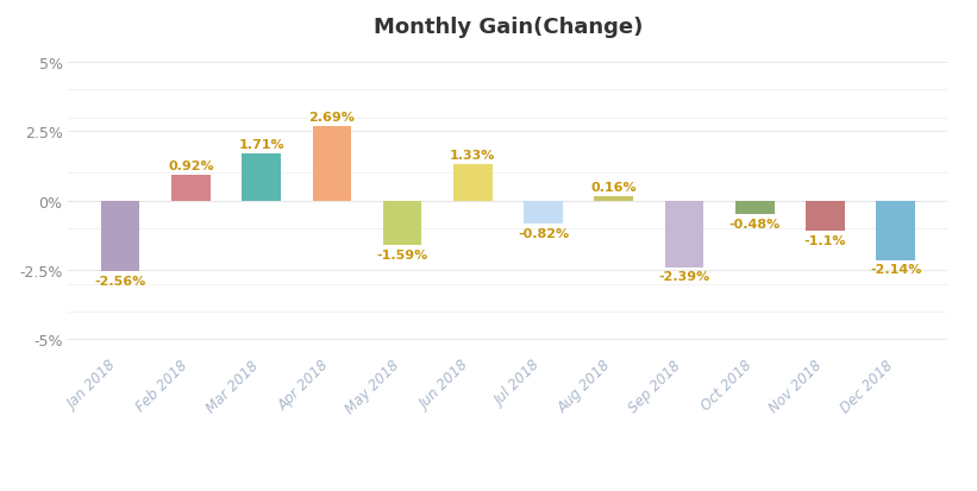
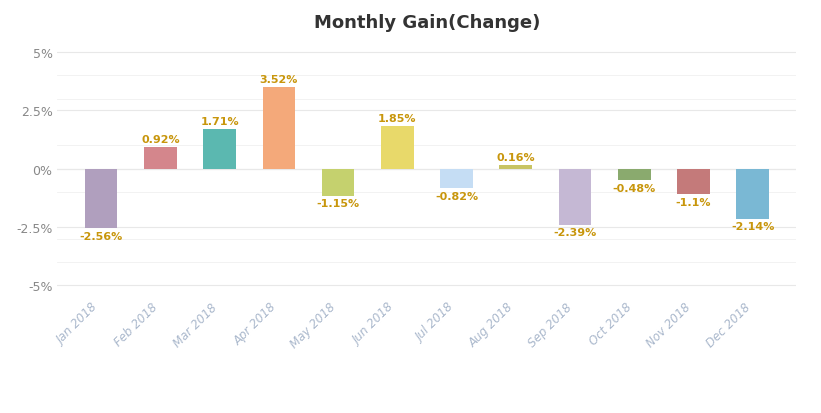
Apr 2018: 2.69% -> 3.52%
May 2018: -1.59% -> -1.15%
Jun 2018: 1.33% -> 1.85%
